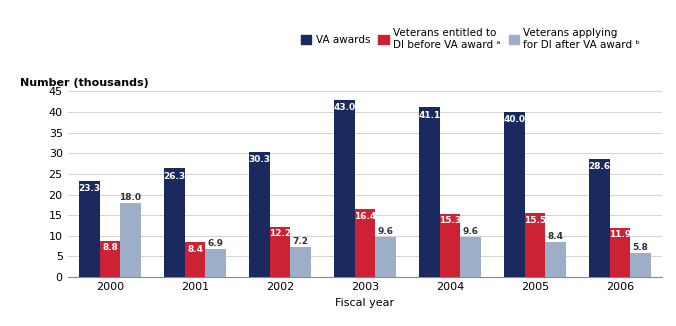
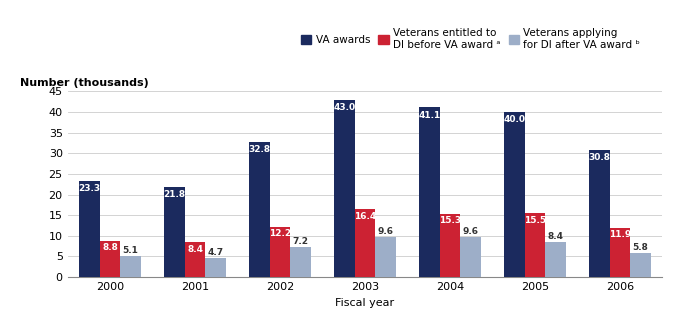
Veterans applying for DI after VA award ᵇ/2000: 18.0 -> 5.1
VA awards/2001: 26.3 -> 21.8
Veterans applying for DI after VA award ᵇ/2001: 6.9 -> 4.7
VA awards/2002: 30.3 -> 32.8
VA awards/2006: 28.6 -> 30.8
